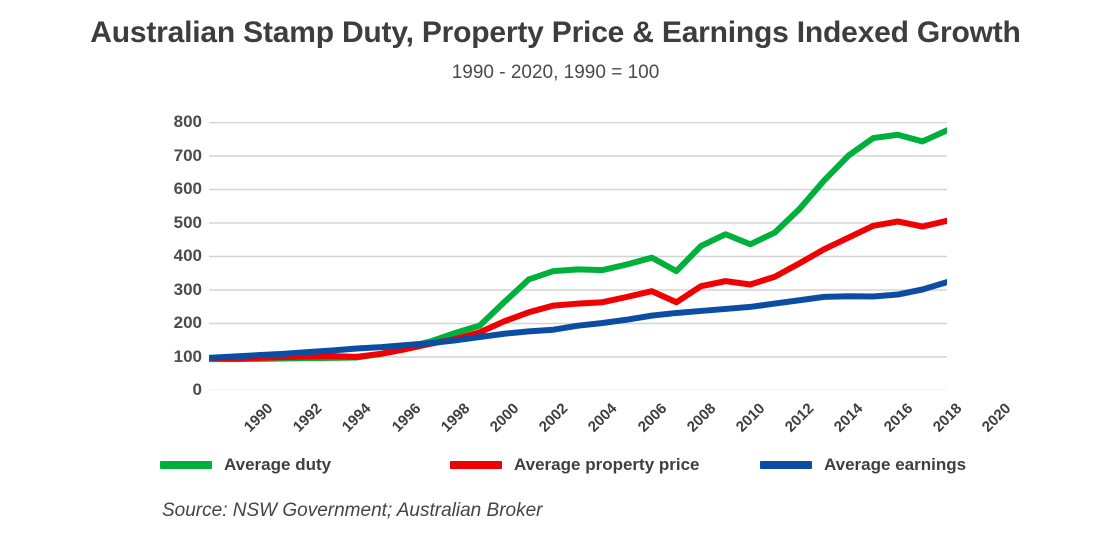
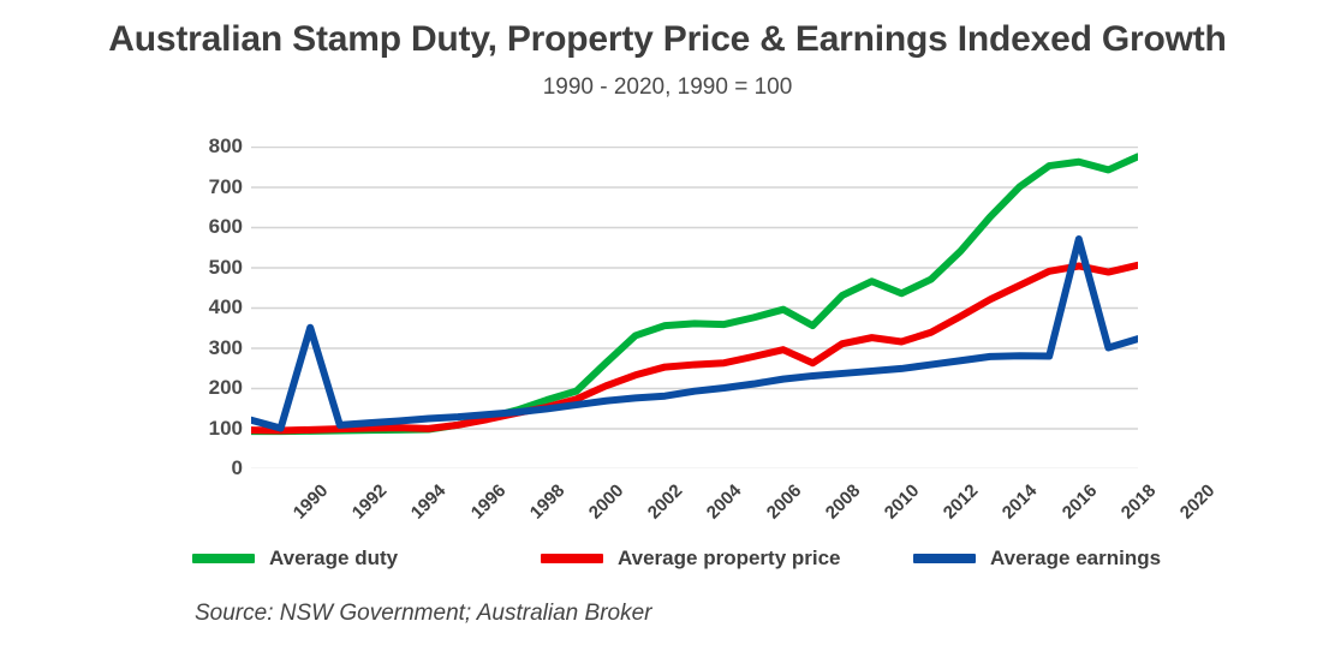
Average earnings/1990: 100 -> 120
Average earnings/1992: 100 -> 350
Average earnings/2018: 280 -> 570
